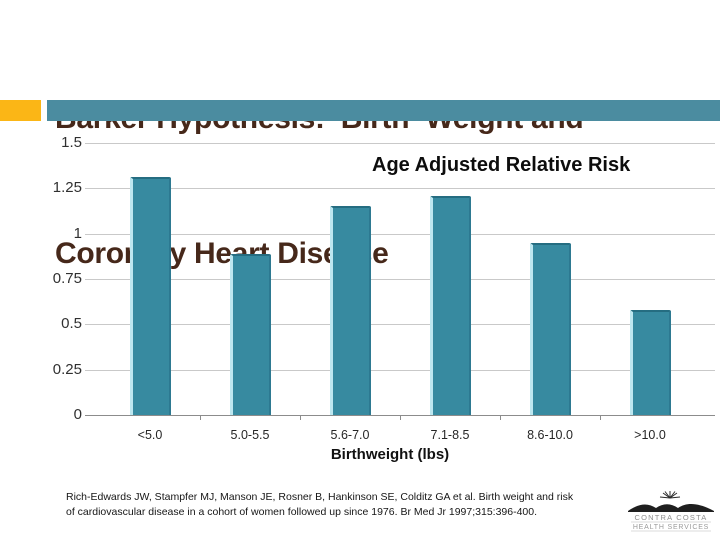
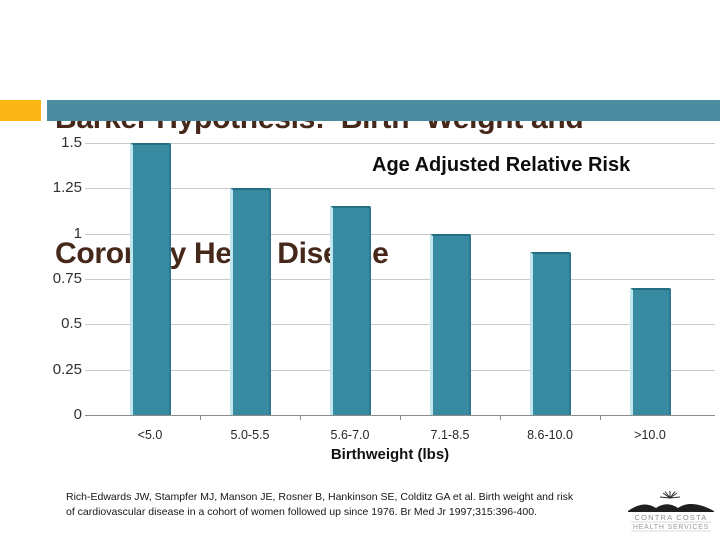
<5.0: 1.31 -> 1.50
5.0-5.5: 0.89 -> 1.25
7.1-8.5: 1.21 -> 1.00
8.6-10.0: 0.95 -> 0.90
>10.0: 0.58 -> 0.70
